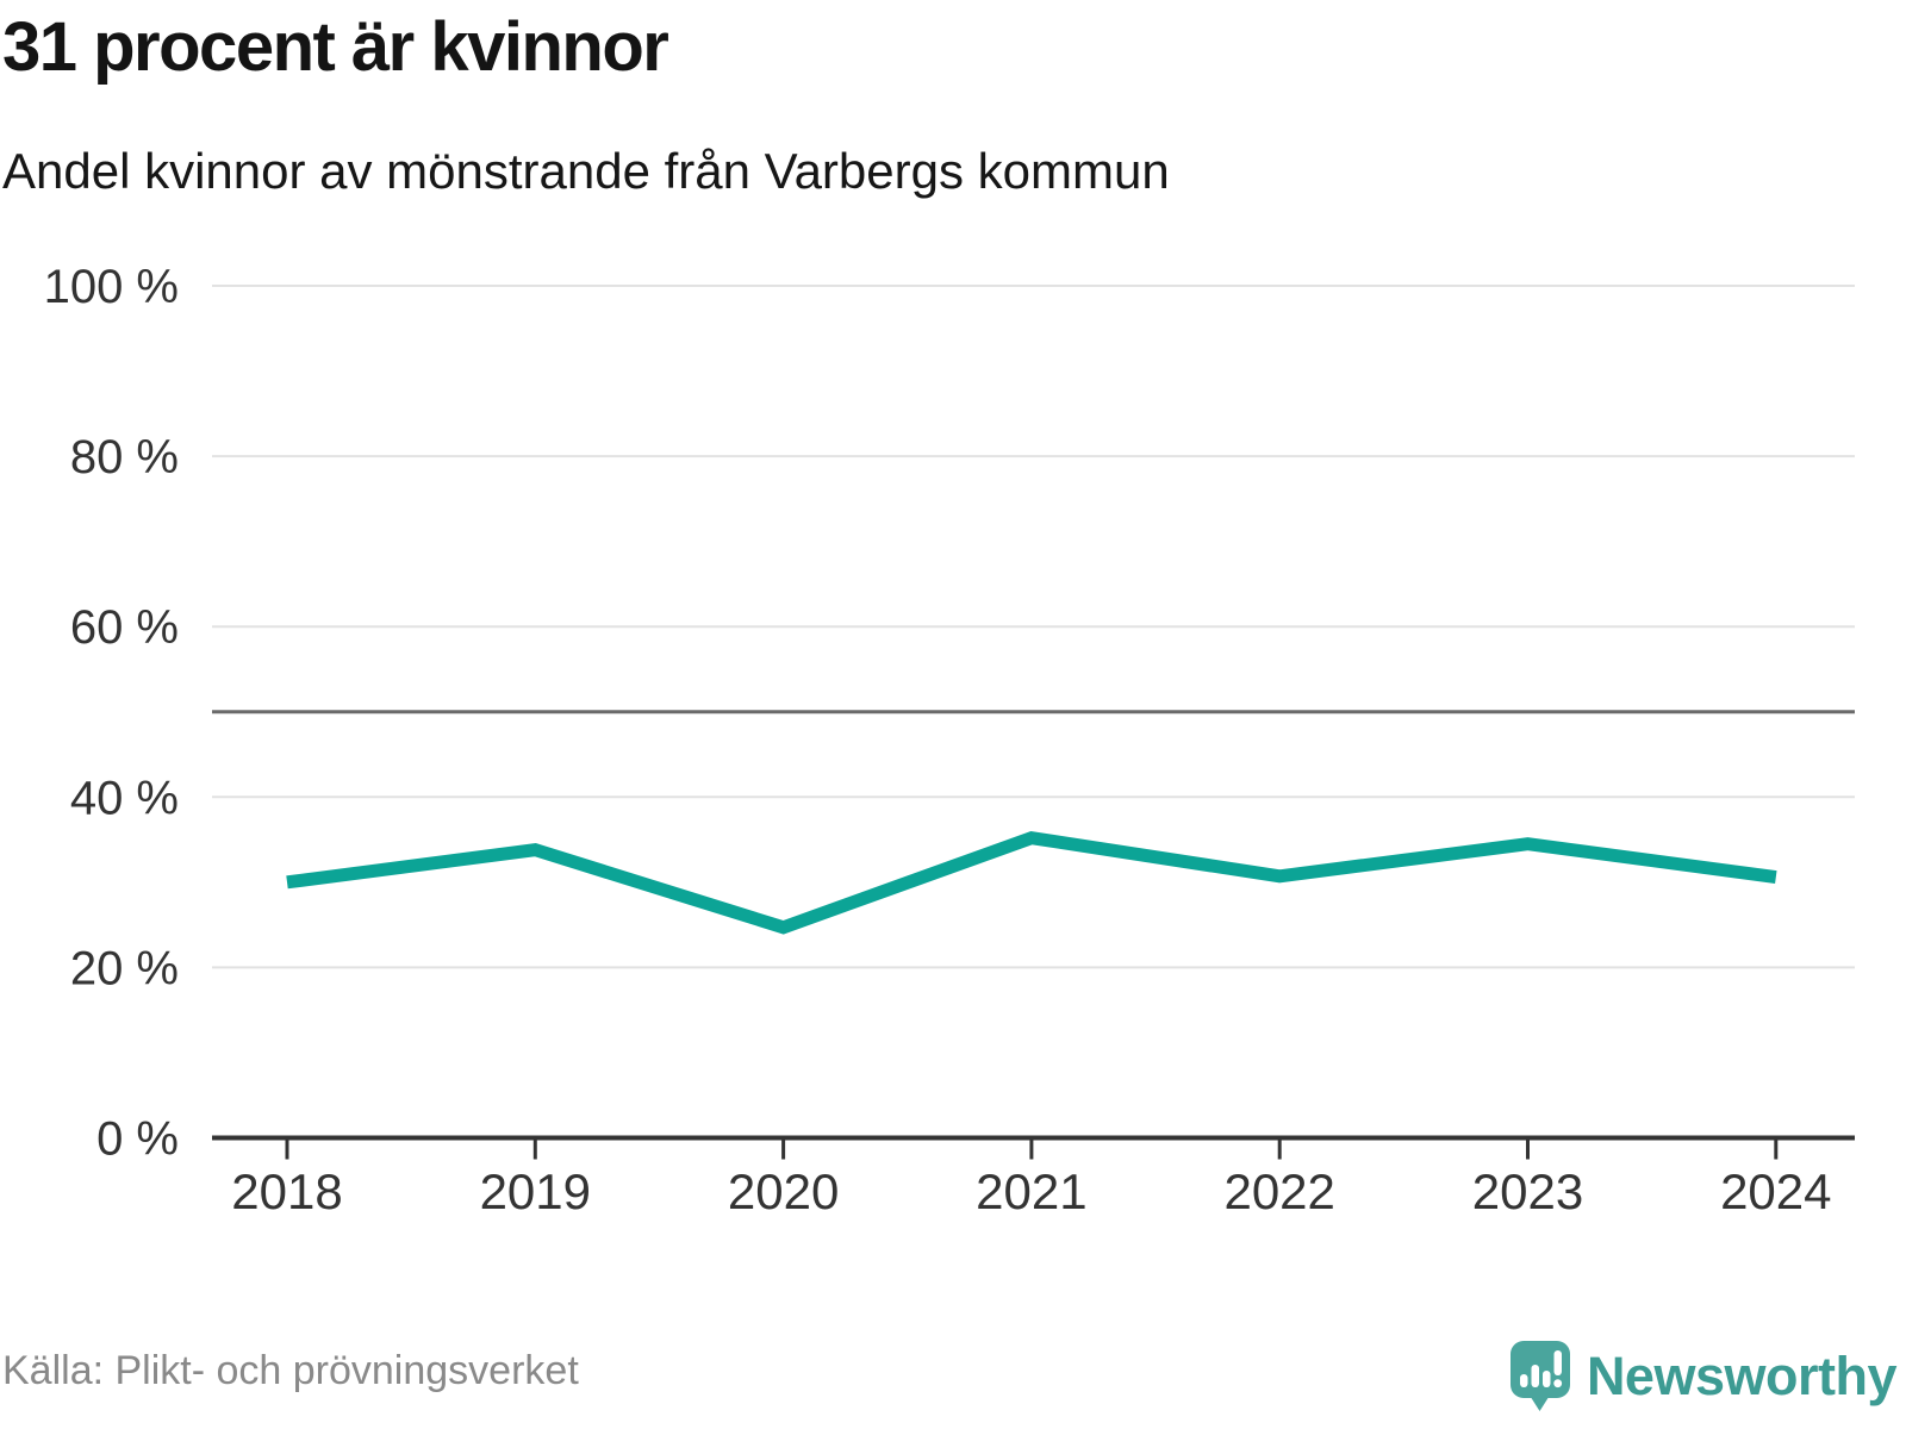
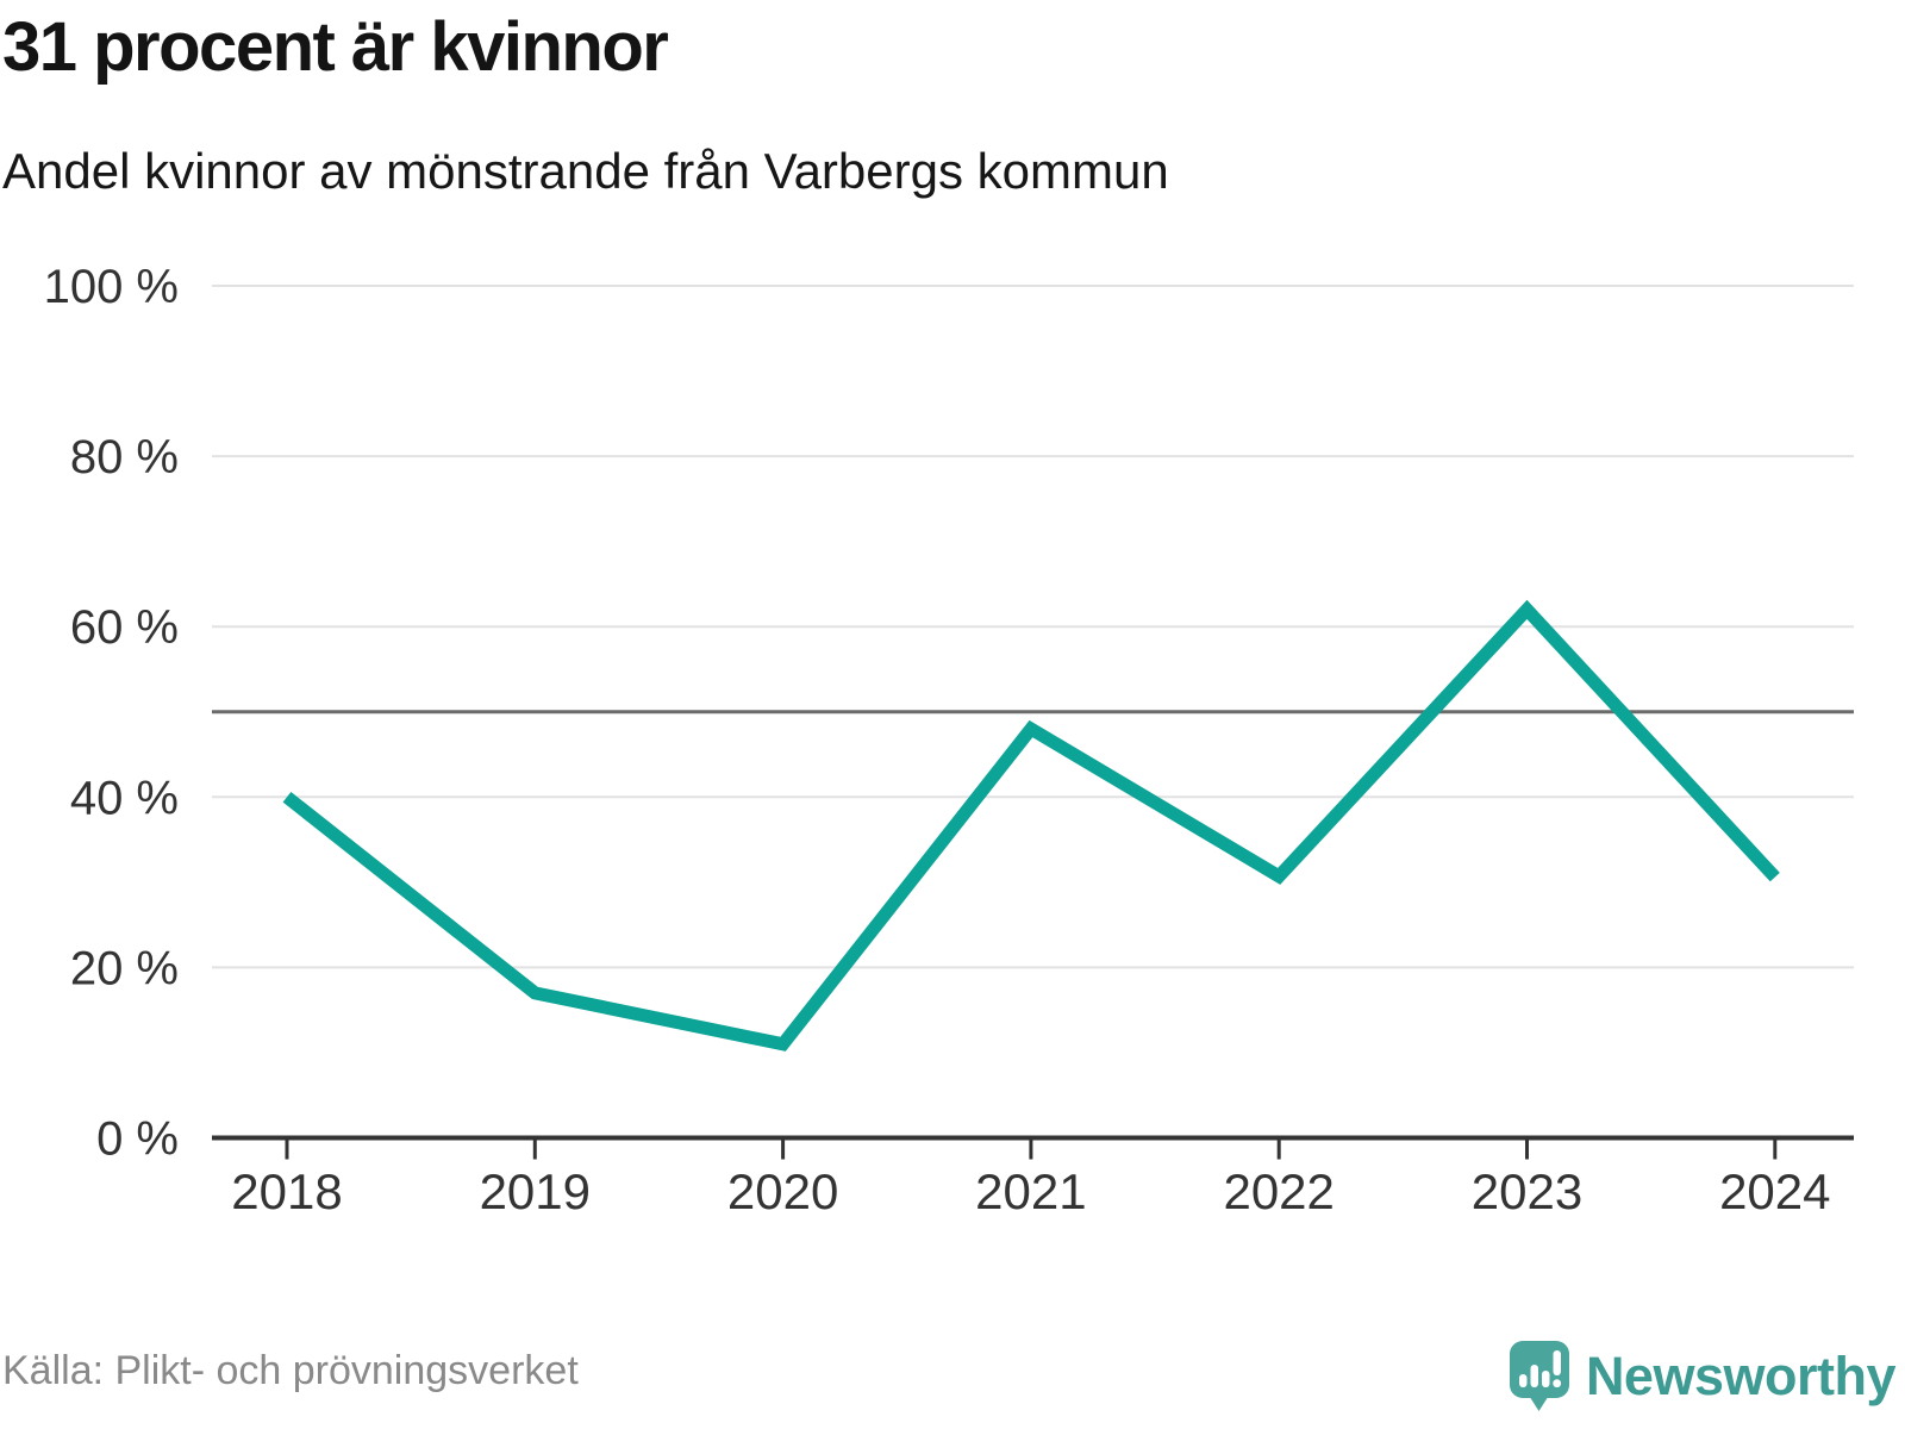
2018: 30% -> 40%
2019: 34% -> 17%
2020: 25% -> 11%
2021: 35% -> 48%
2023: 34% -> 62%
